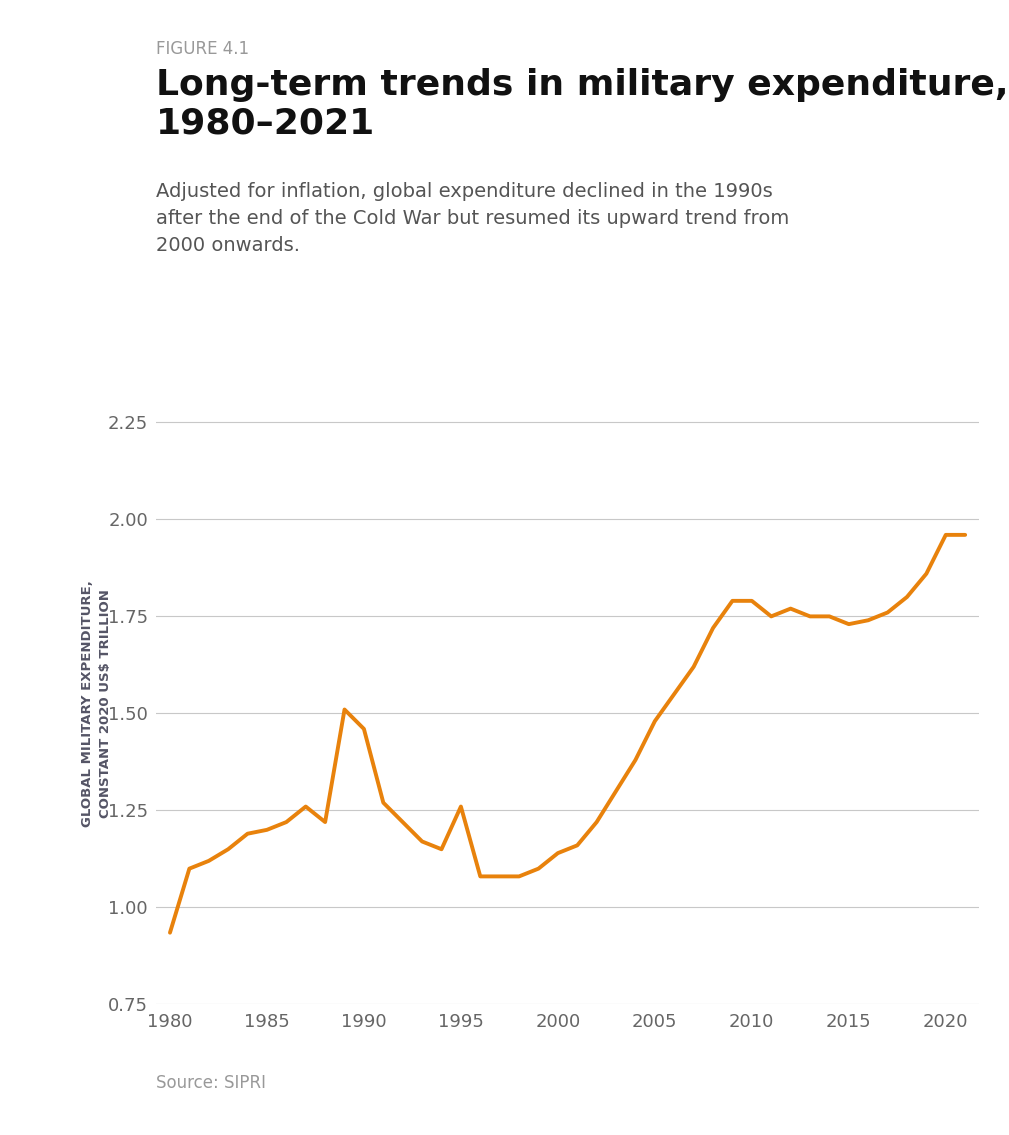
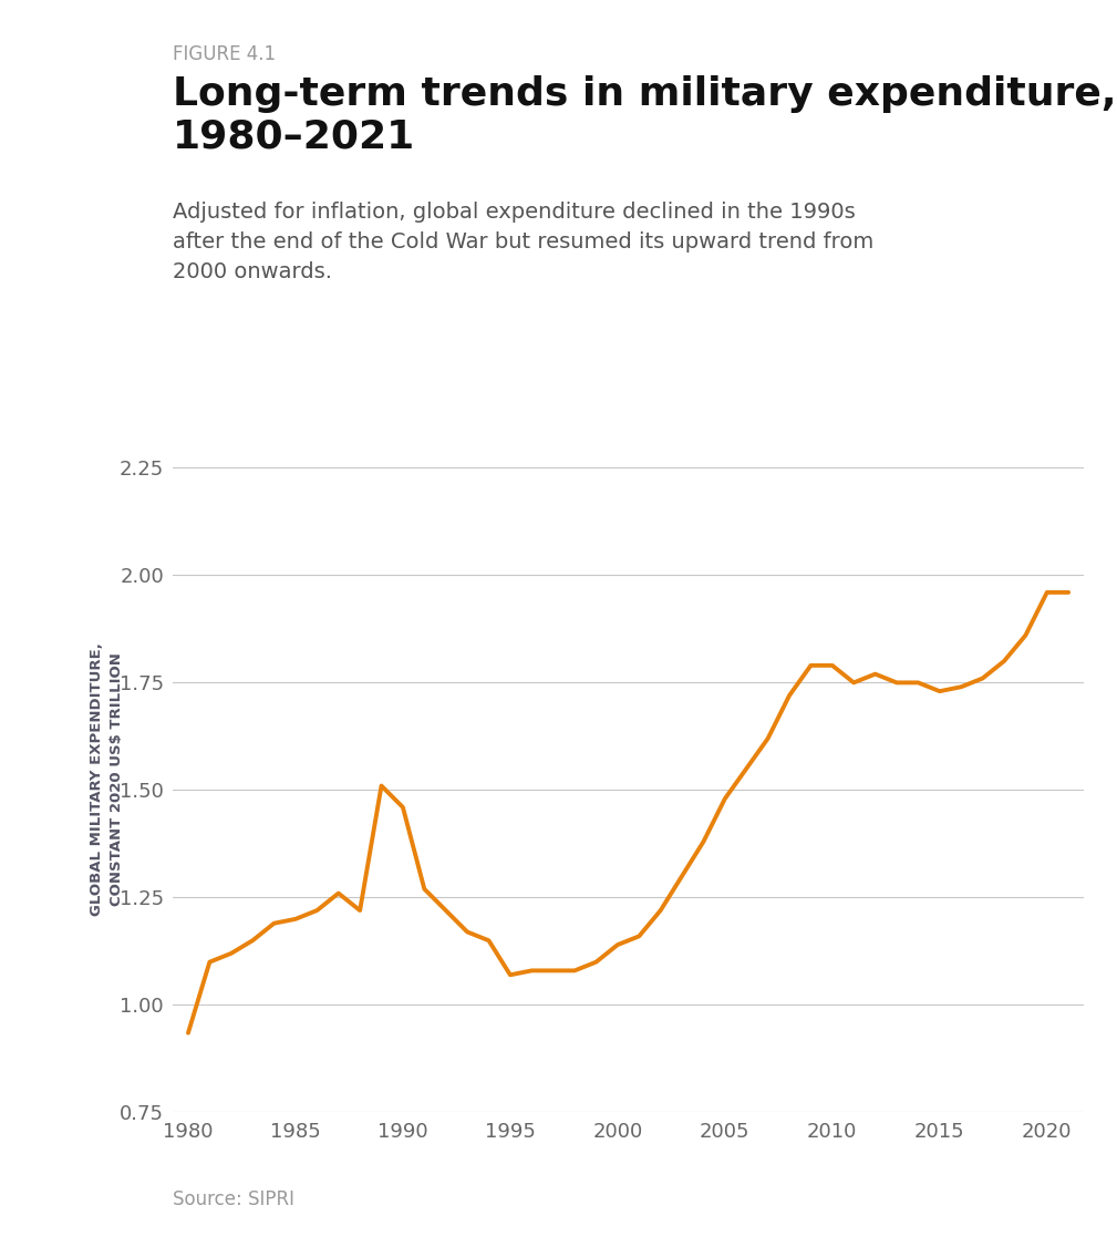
1995: 1.260 -> 1.070
